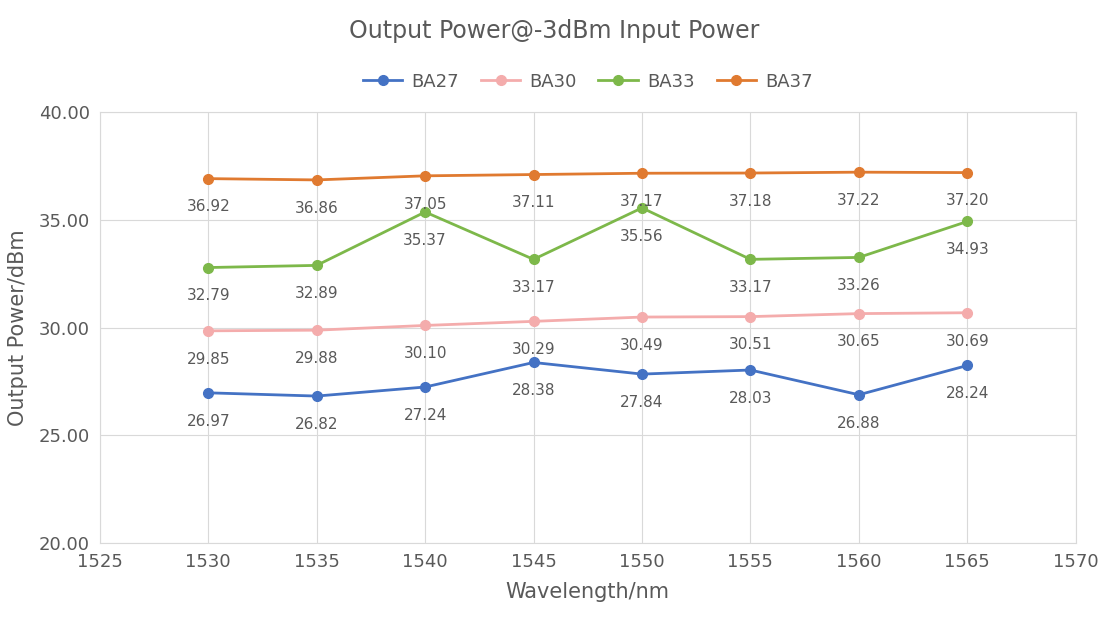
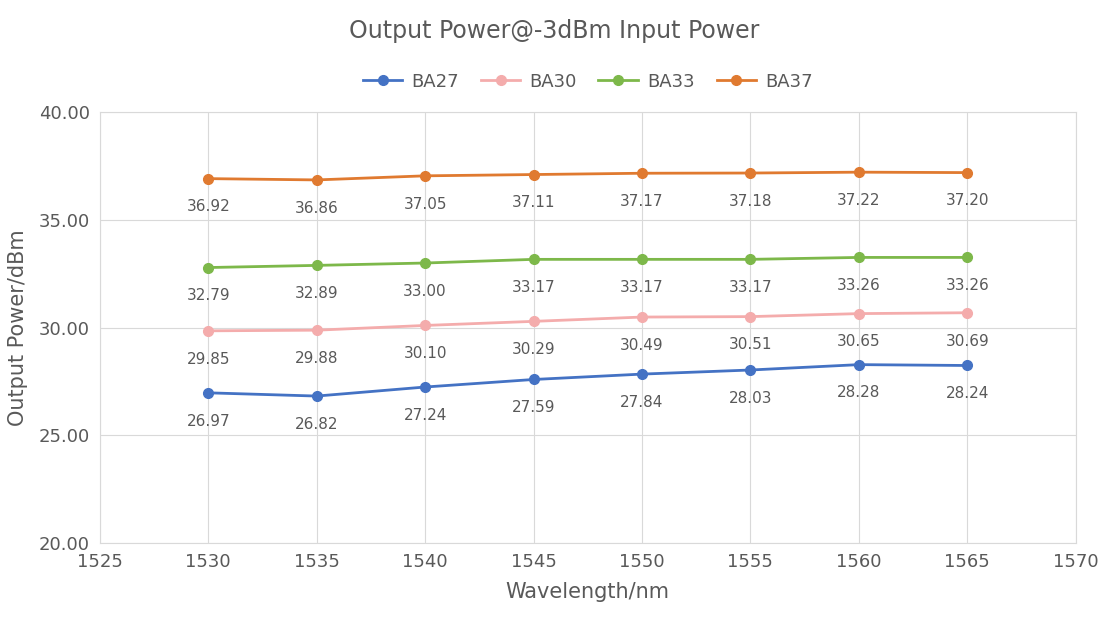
BA33/1540: 35.37 -> 33.00
BA27/1545: 28.38 -> 27.59
BA33/1550: 35.56 -> 33.17
BA27/1560: 26.88 -> 28.28
BA33/1565: 34.93 -> 33.26
